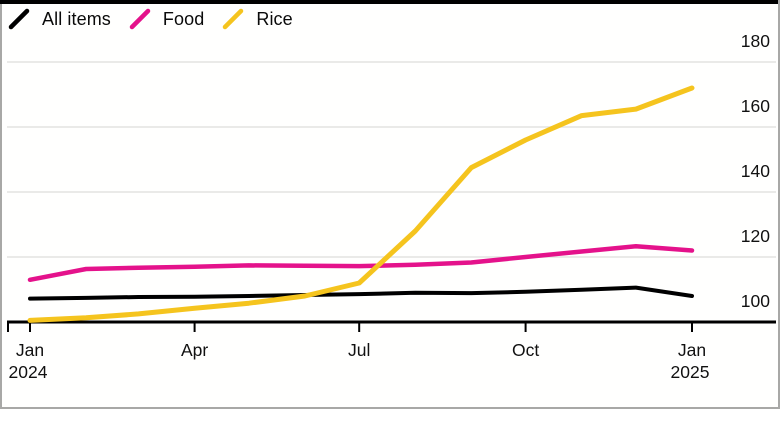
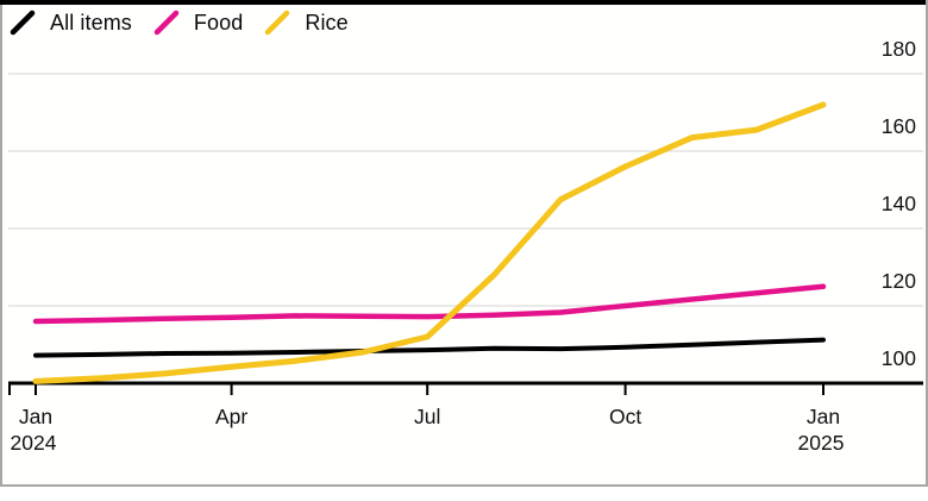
Food/Jan 2024: 113 -> 116
All items/Jan 2025: 108 -> 111
Food/Jan 2025: 122 -> 125
